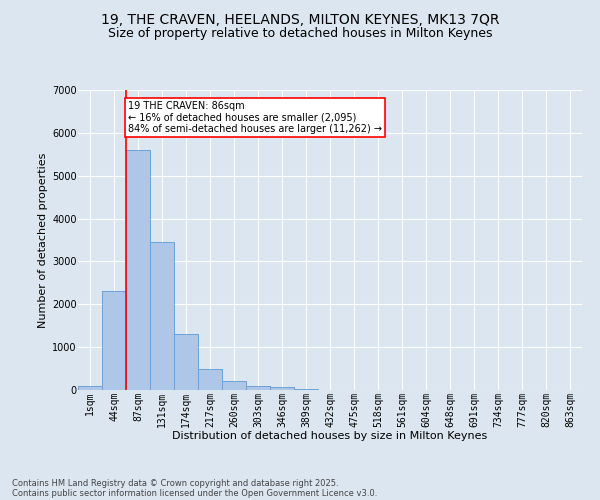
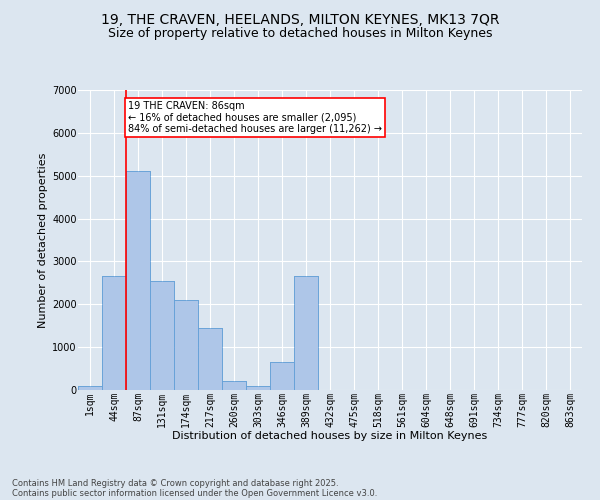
44sqm: 2300 -> 2650
87sqm: 5600 -> 5100
131sqm: 3450 -> 2550
174sqm: 1300 -> 2100
217sqm: 500 -> 1450
346sqm: 80 -> 650
389sqm: 30 -> 2650
